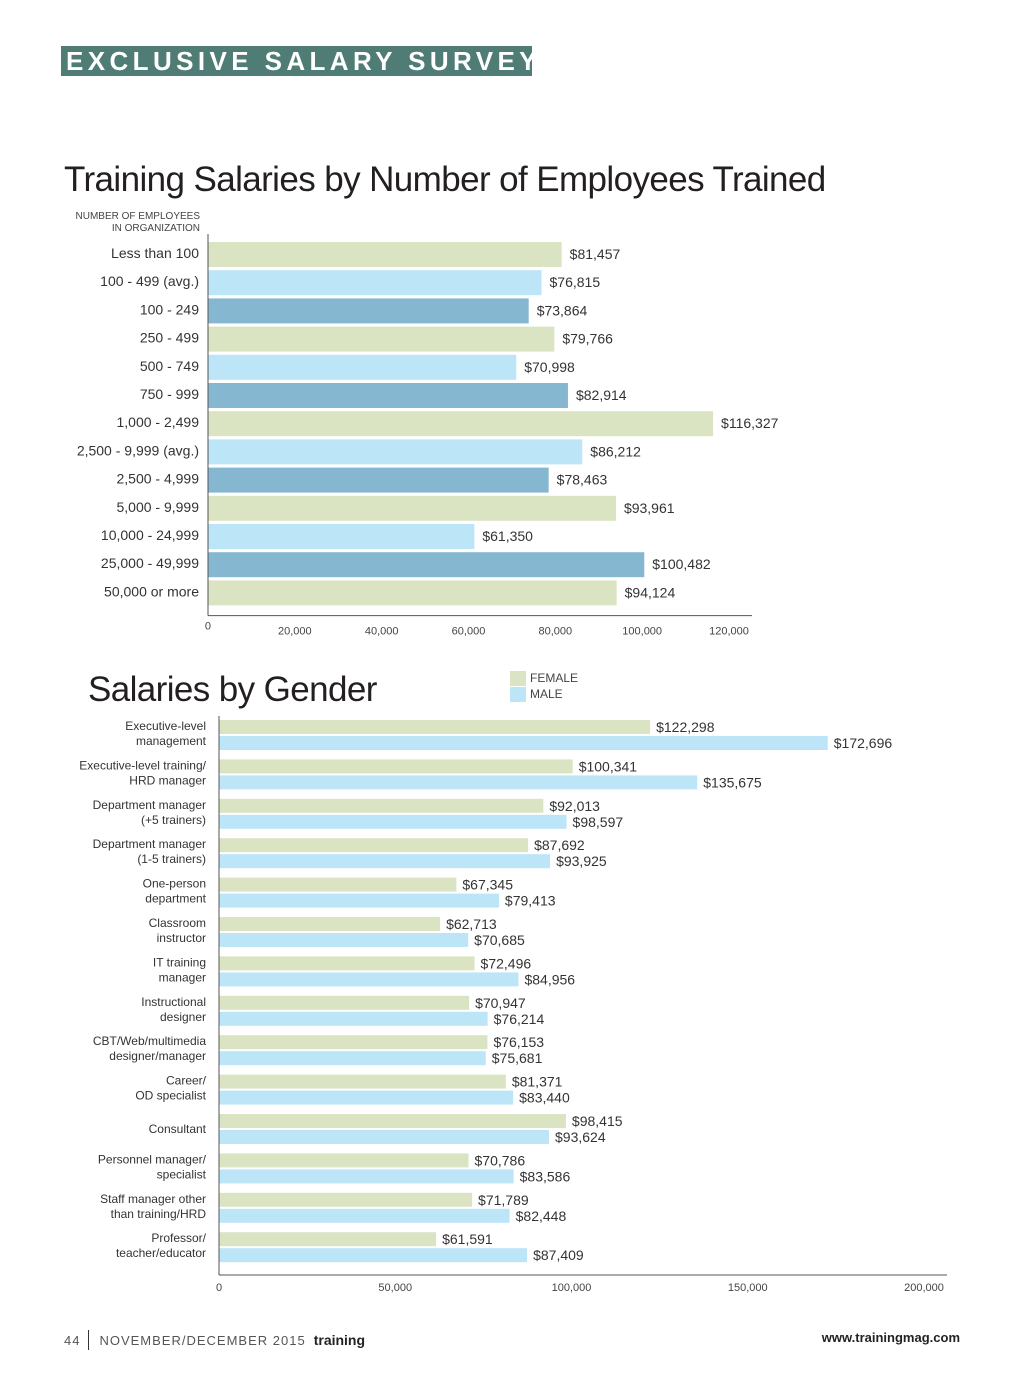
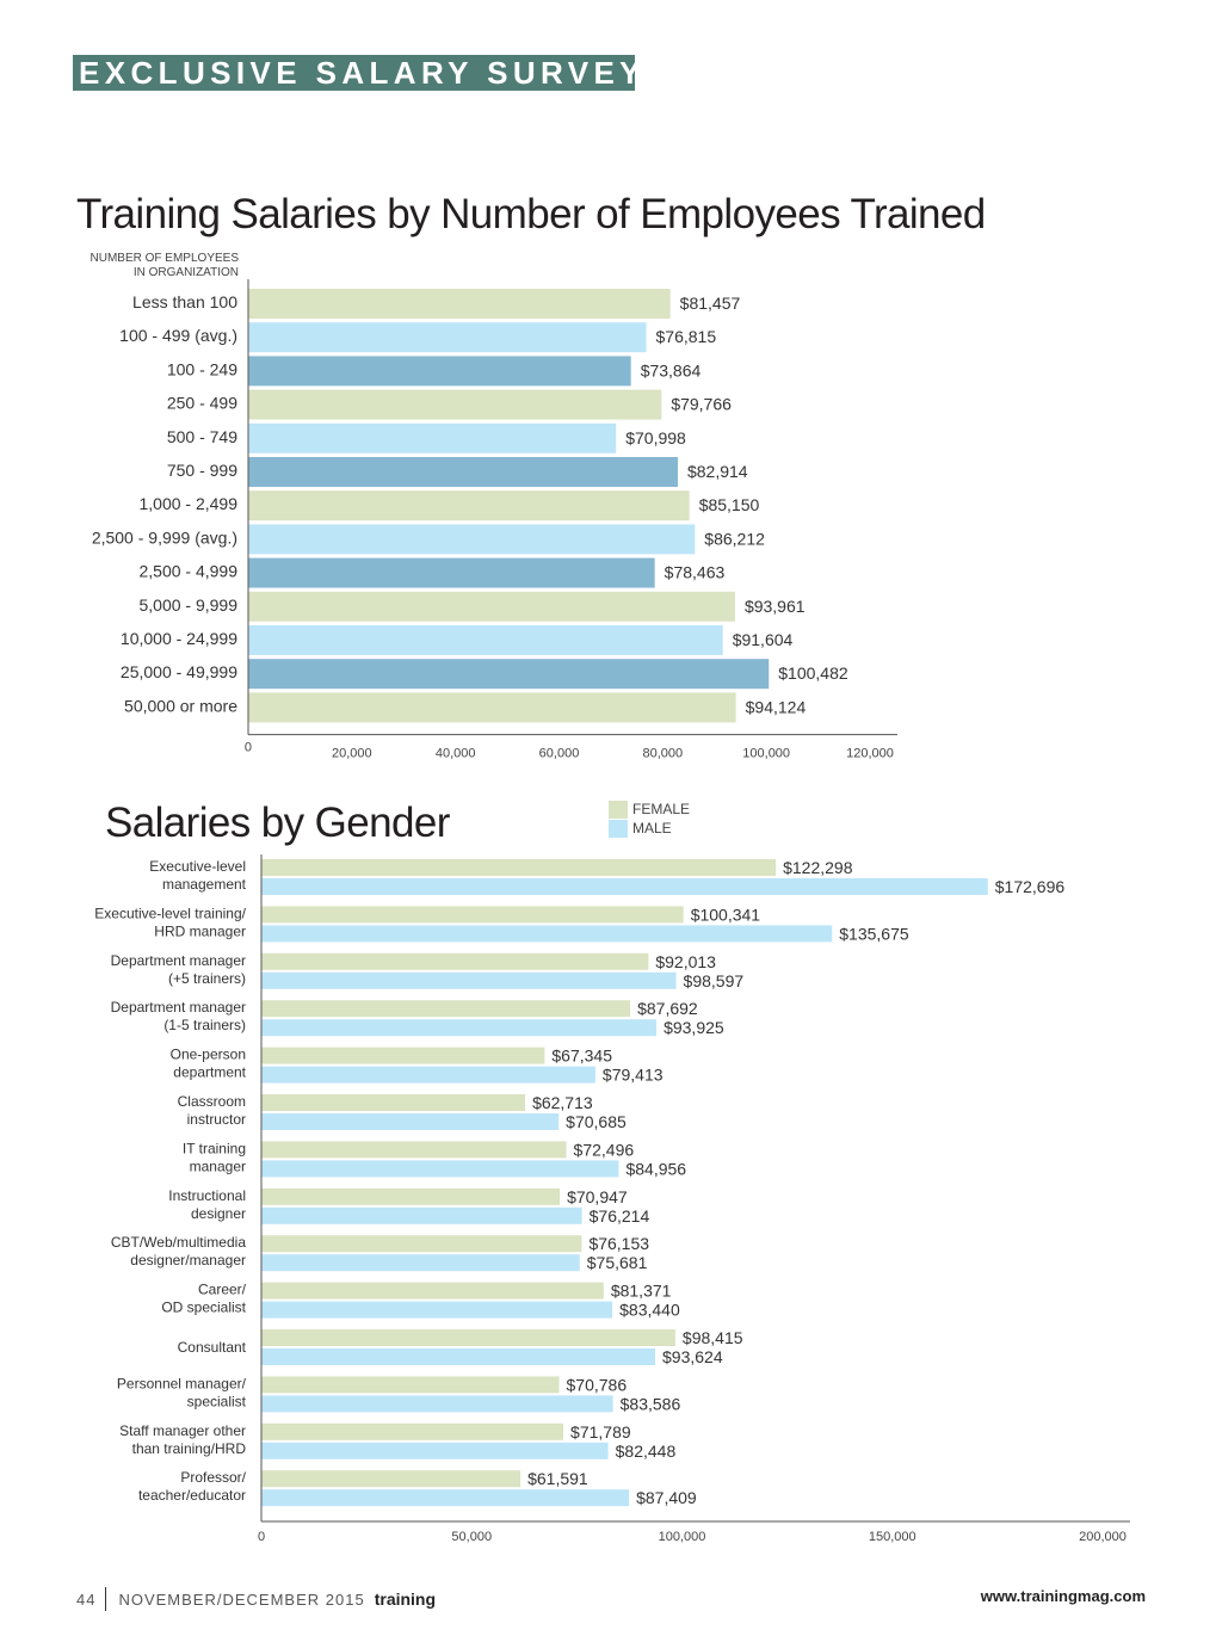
Training Salaries by Number of Employees Trained/1,000 - 2,499: $116,327 -> $85,150
Training Salaries by Number of Employees Trained/10,000 - 24,999: $61,350 -> $91,604
